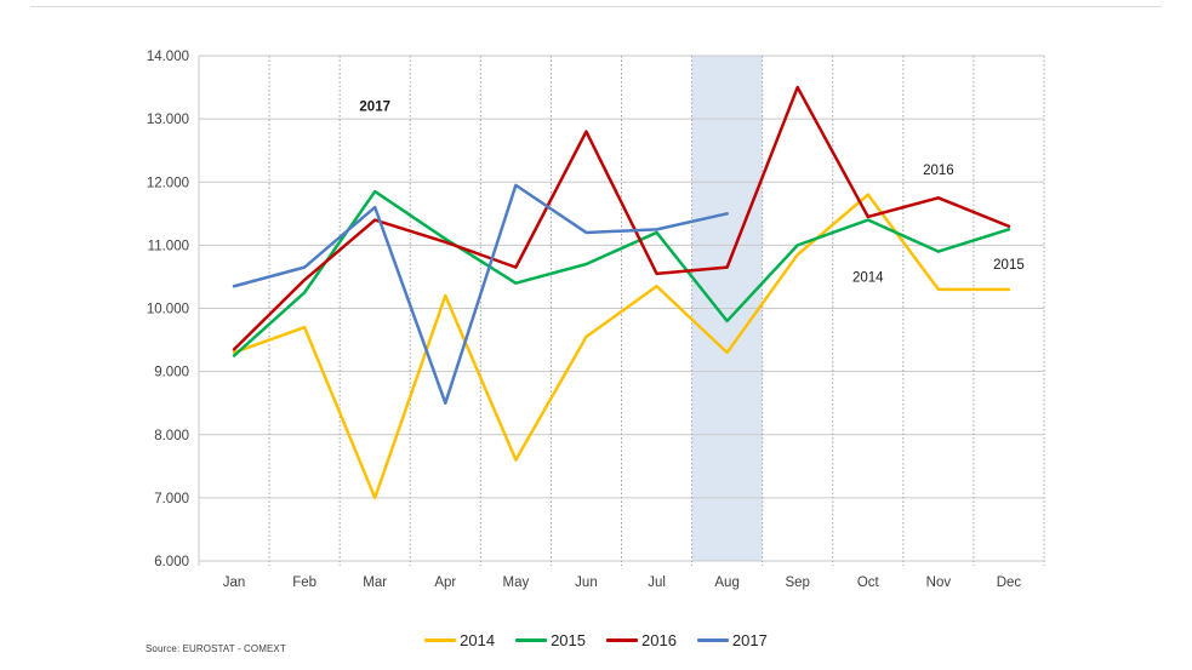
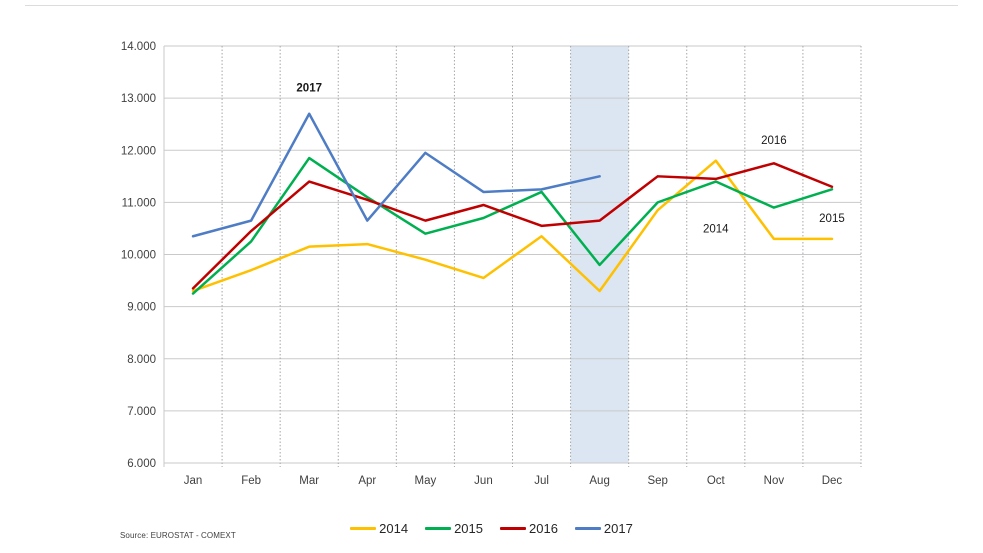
2014/Mar: 7000 -> 10200
2017/Mar: 11600 -> 12700
2017/Apr: 8500 -> 10600
2014/May: 7600 -> 9900
2016/Jun: 12800 -> 11000
2016/Sep: 13500 -> 11500
